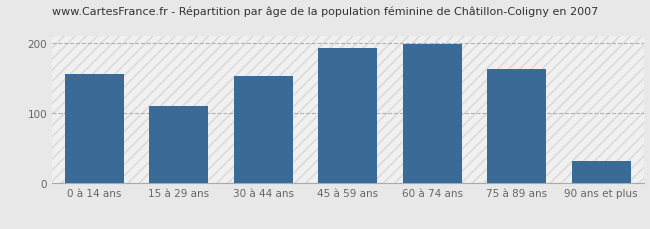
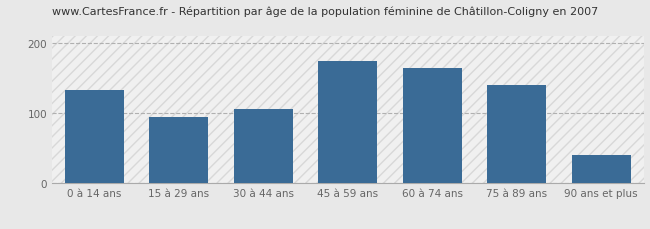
0 à 14 ans: 155 -> 132
15 à 29 ans: 110 -> 94
30 à 44 ans: 152 -> 106
45 à 59 ans: 193 -> 174
60 à 74 ans: 198 -> 164
75 à 89 ans: 163 -> 140
90 ans et plus: 32 -> 40
